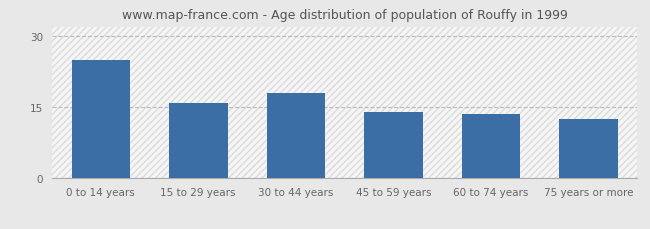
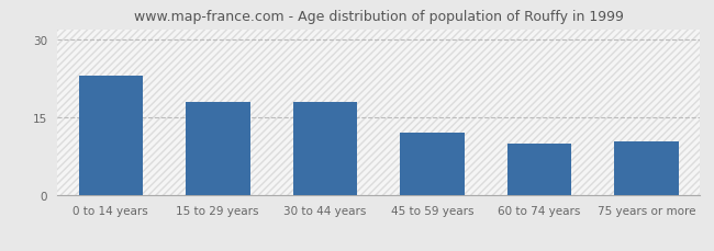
0 to 14 years: 25.0 -> 23.0
15 to 29 years: 16.0 -> 18.0
45 to 59 years: 14.0 -> 12.0
60 to 74 years: 13.5 -> 10.0
75 years or more: 12.5 -> 10.5
